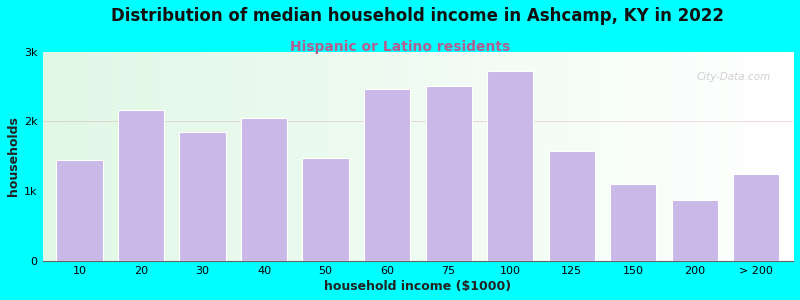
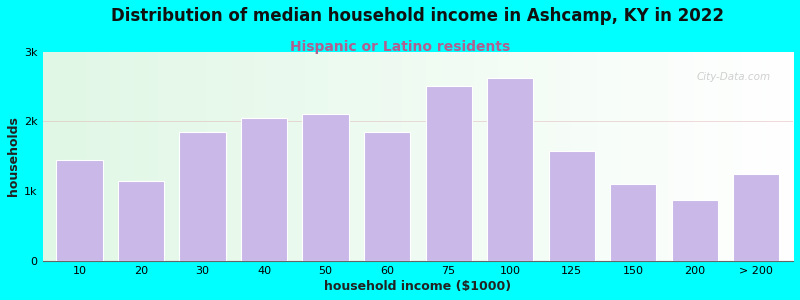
20: 2.16k -> 1.15k
50: 1.48k -> 2.10k
60: 2.46k -> 1.85k
100: 2.72k -> 2.62k
